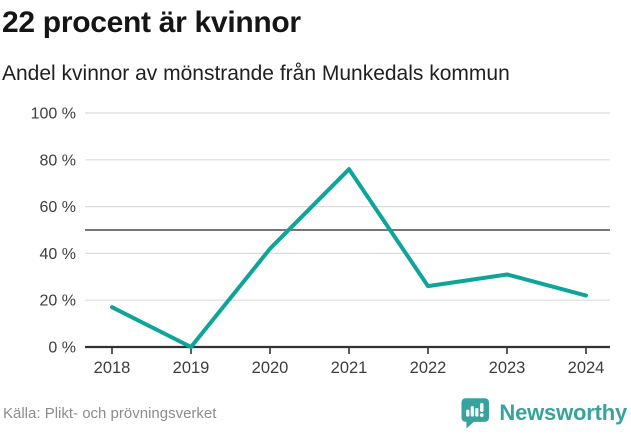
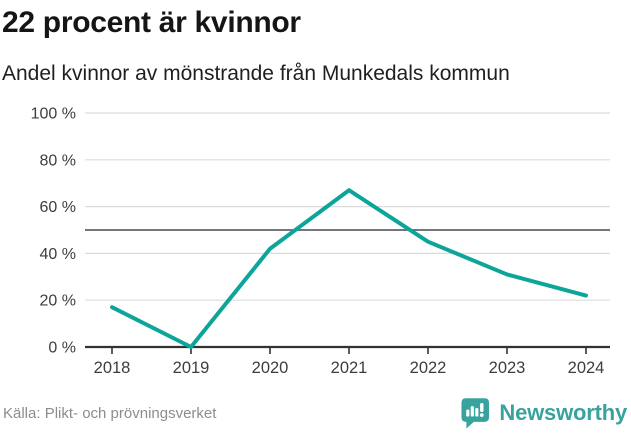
2021: 76% -> 67%
2022: 26% -> 45%
